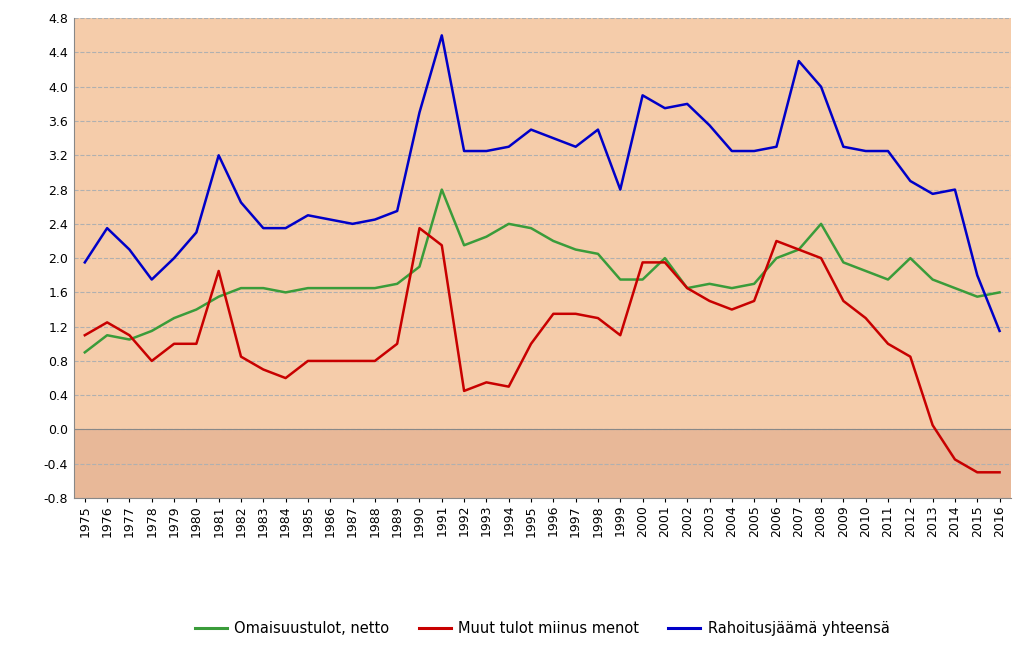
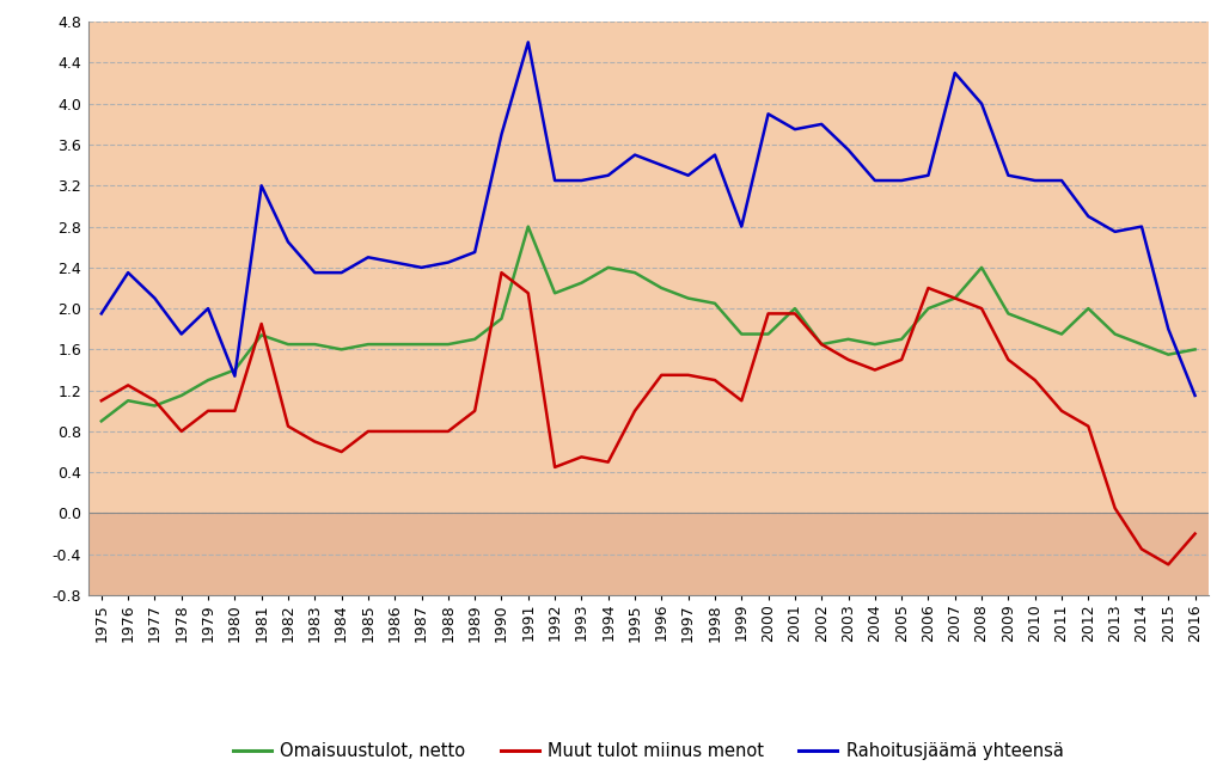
Rahoitusjäämä yhteensä/1980: 2.30 -> 1.34
Omaisuustulot, netto/1981: 1.55 -> 1.74
Muut tulot miinus menot/2016: -0.50 -> -0.20
